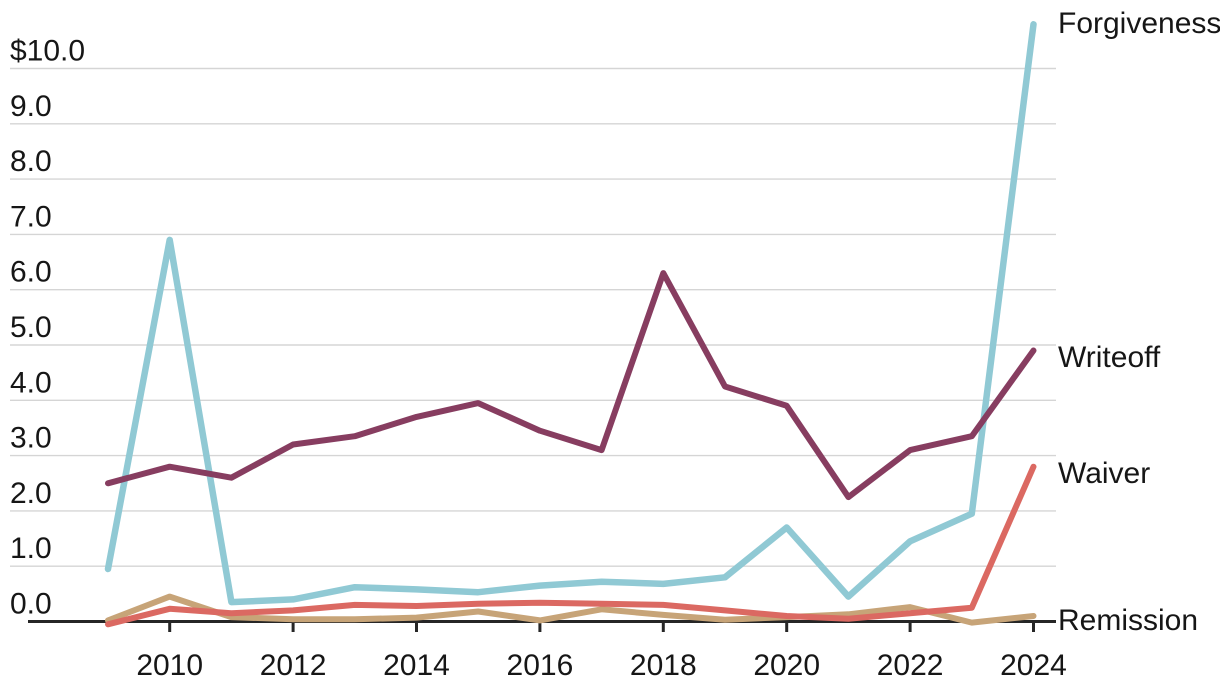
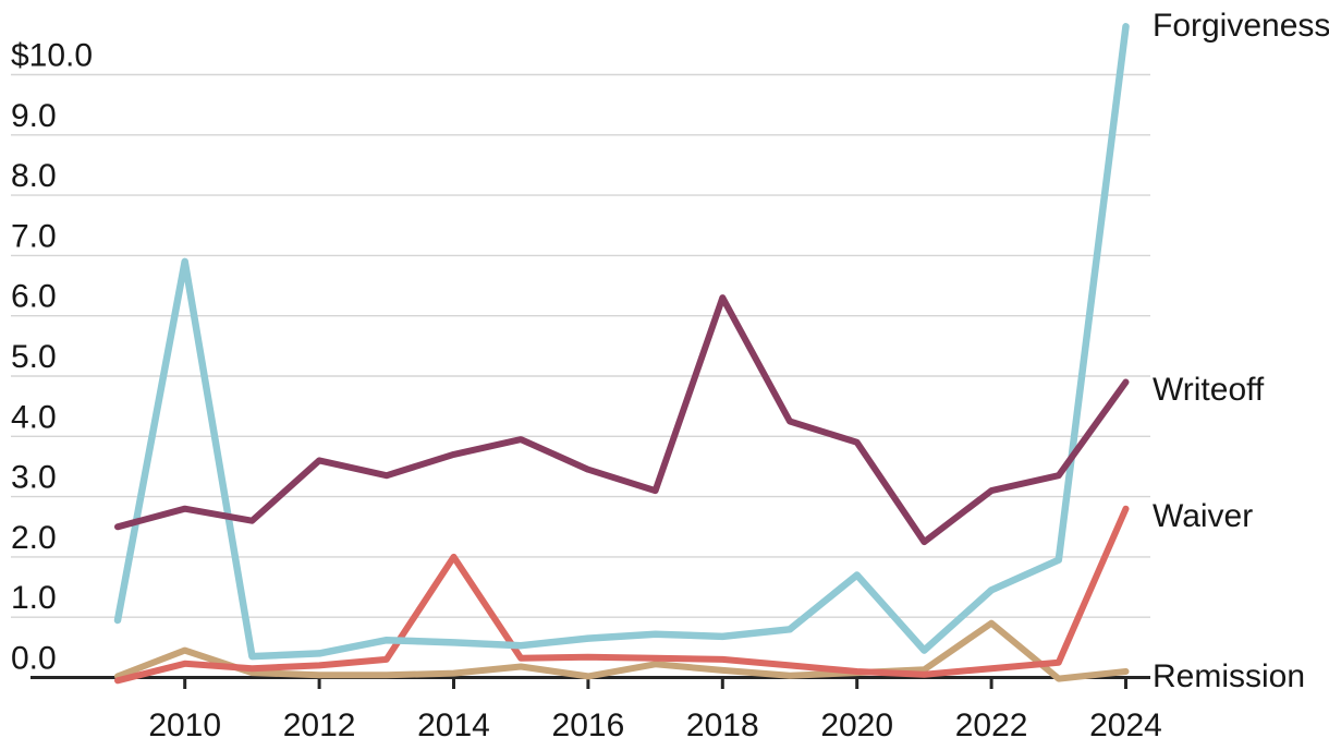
Writeoff/2012: $3.2 -> $3.6
Waiver/2014: $0.3 -> $2.0
Remission/2022: $0.3 -> $0.9
